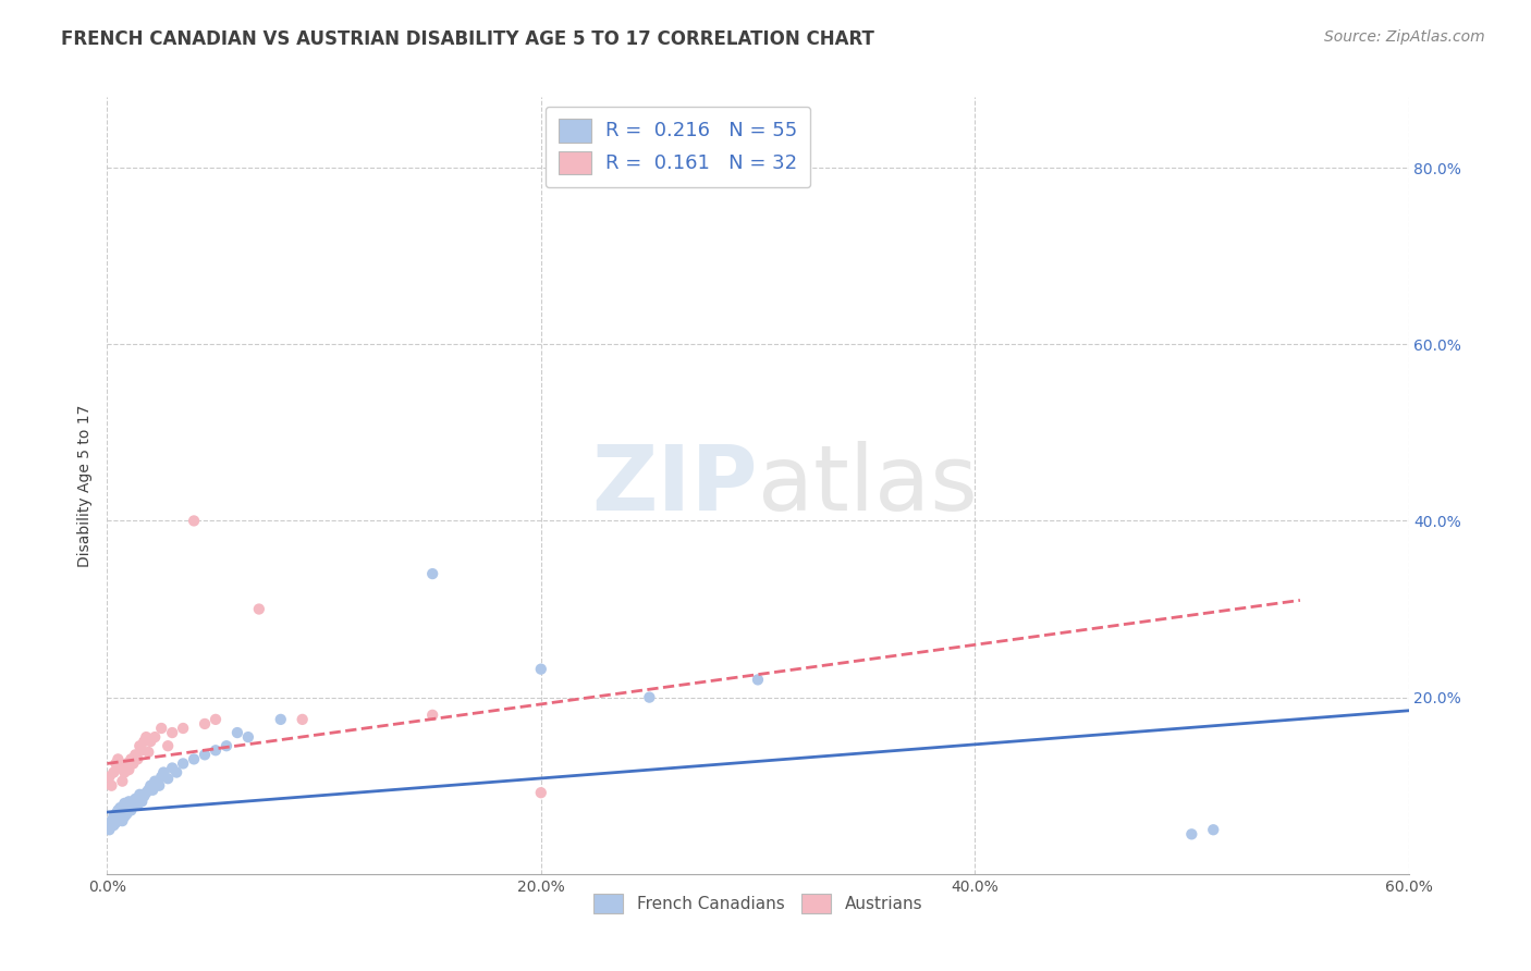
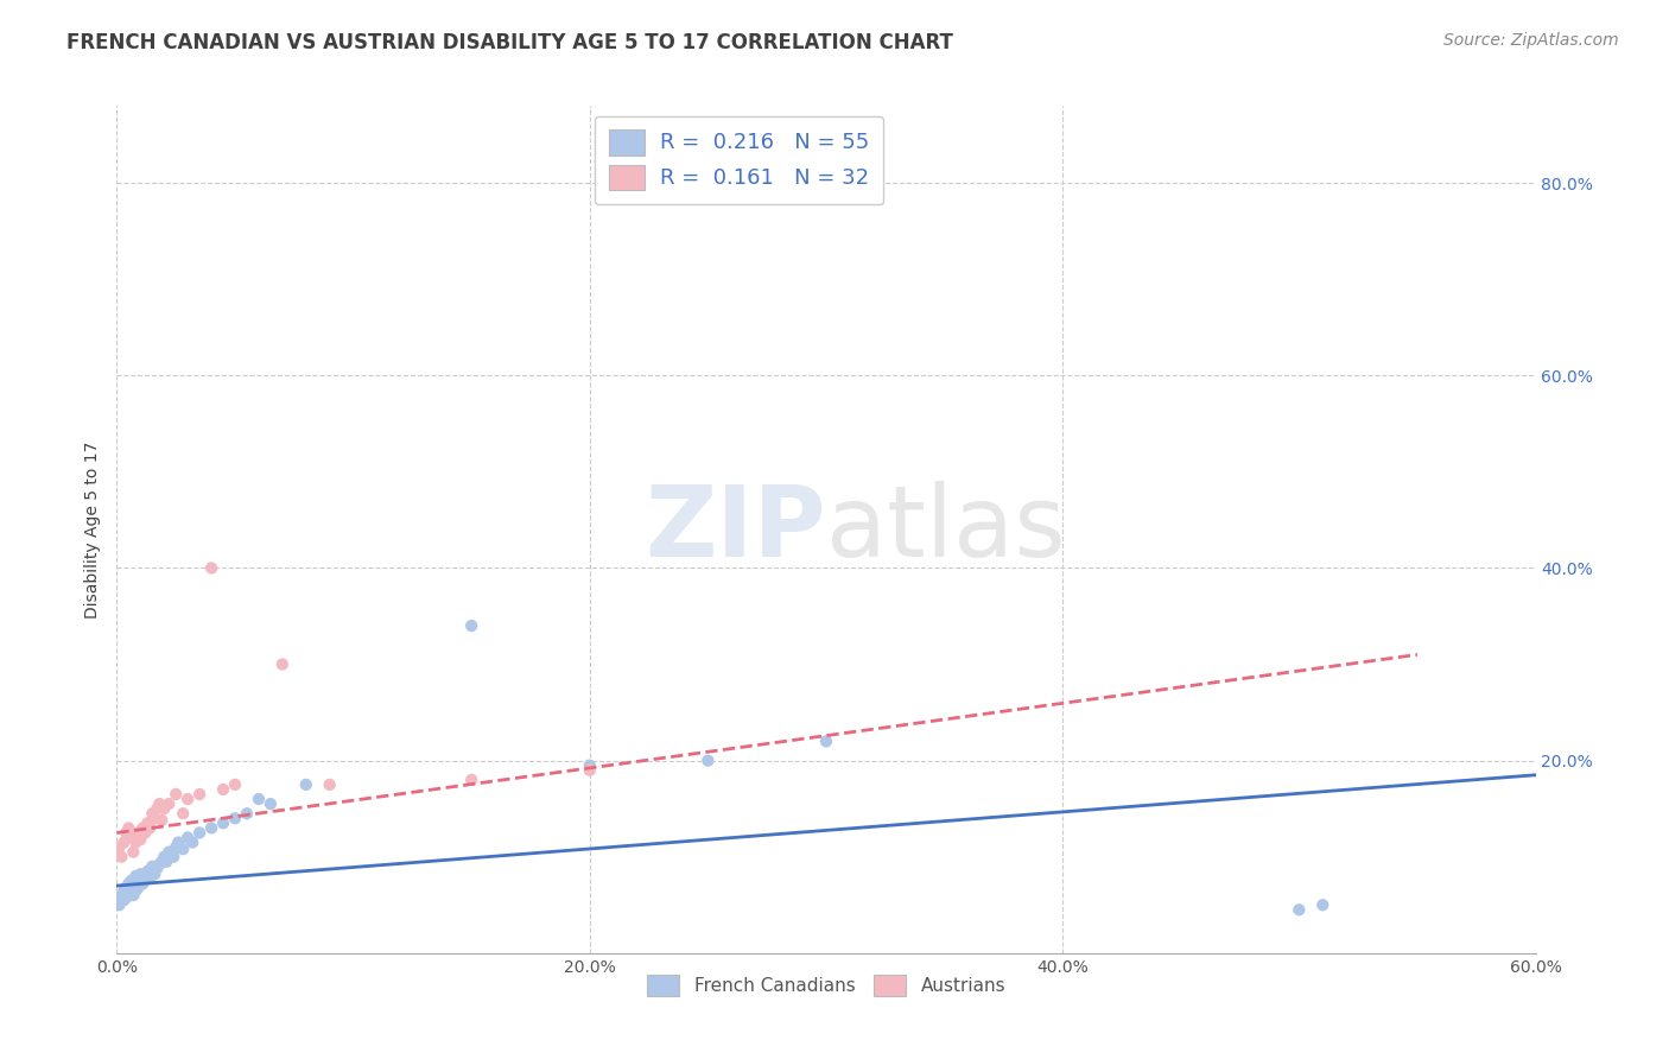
French Canadians/20.0%: 23.2% -> 19.5%
Austrians/20.0%: 9.2% -> 19.0%
